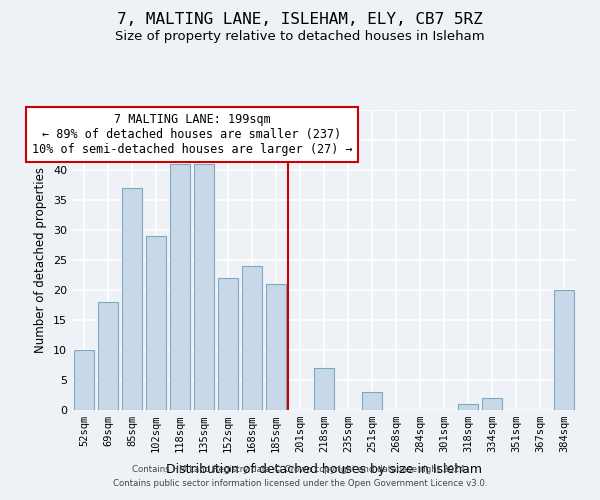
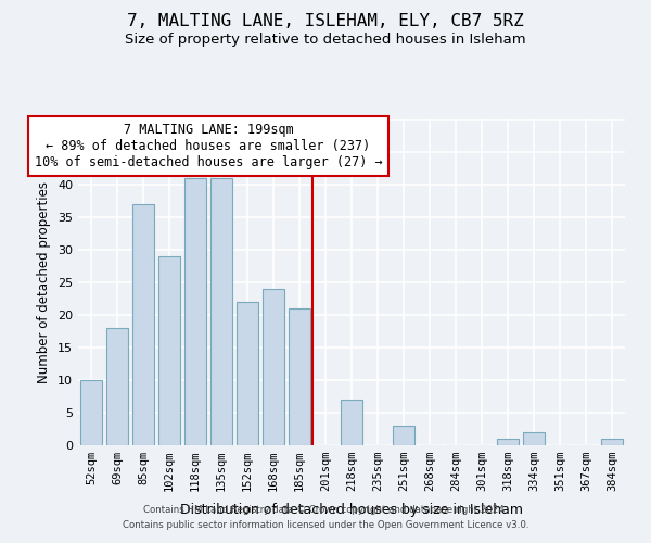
384sqm: 20 -> 1
